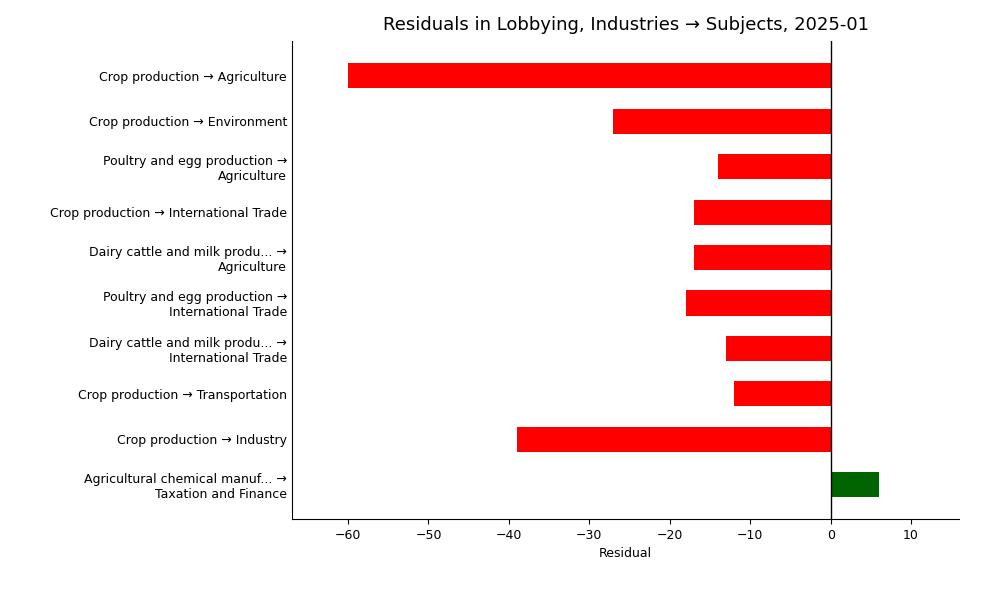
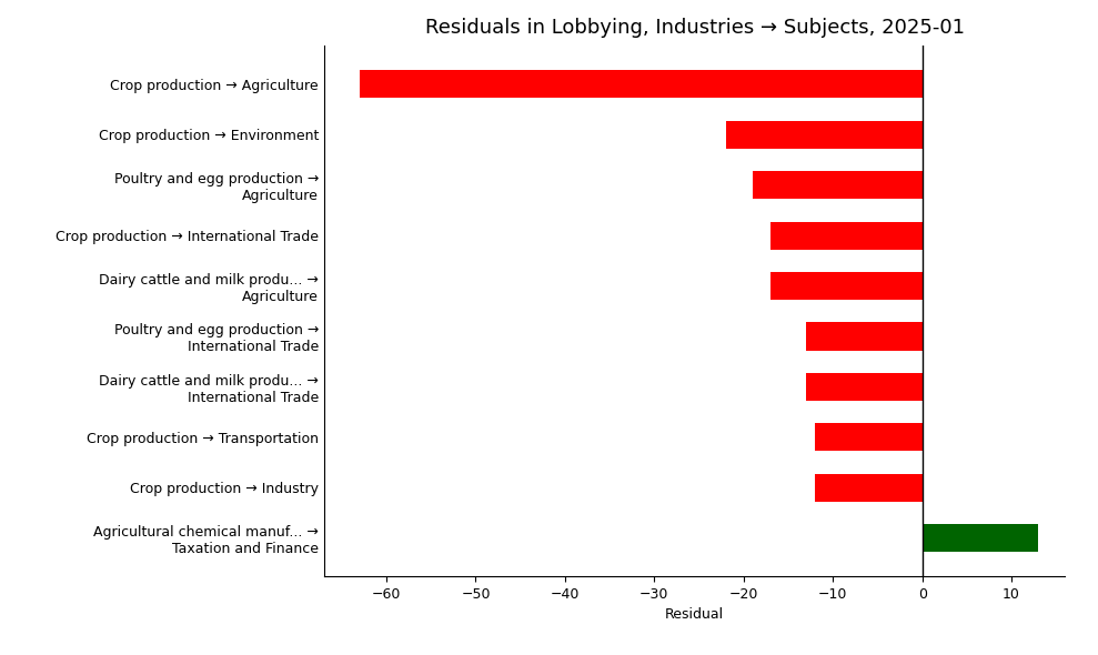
Crop production → Agriculture: -60 -> -63
Crop production → Environment: -27 -> -22
Poultry and egg production → Agriculture: -14 -> -19
Poultry and egg production → International Trade: -18 -> -13
Crop production → Industry: -39 -> -12
Agricultural chemical manuf... → Taxation and Finance: 6 -> 13
